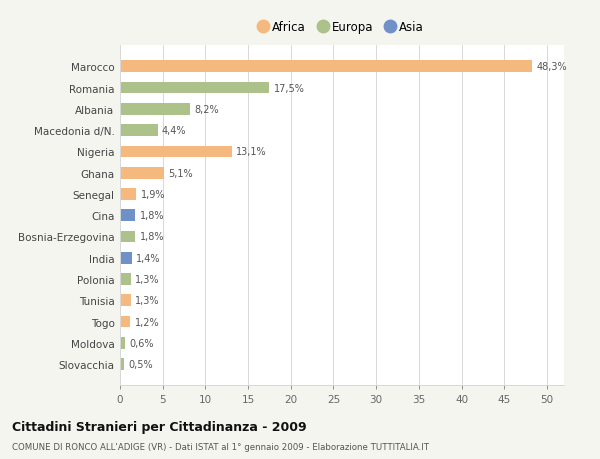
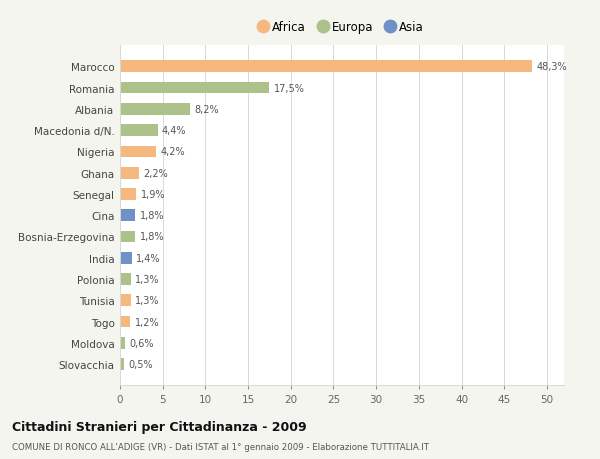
Nigeria: 13,1% -> 4,2%
Ghana: 5,1% -> 2,2%
